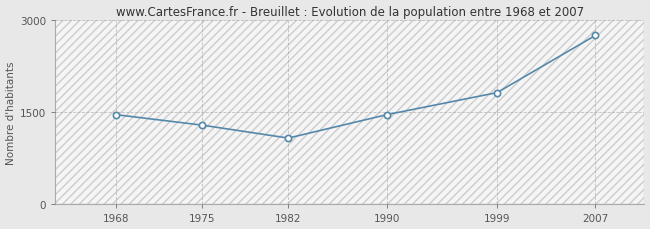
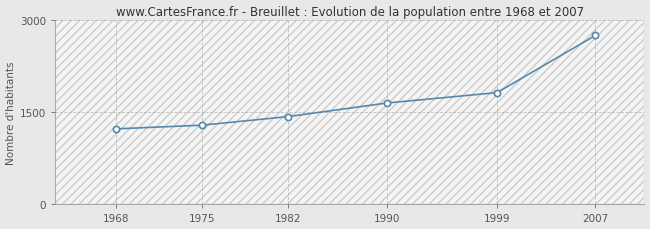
1968: 1460 -> 1230
1982: 1080 -> 1430
1990: 1460 -> 1650
